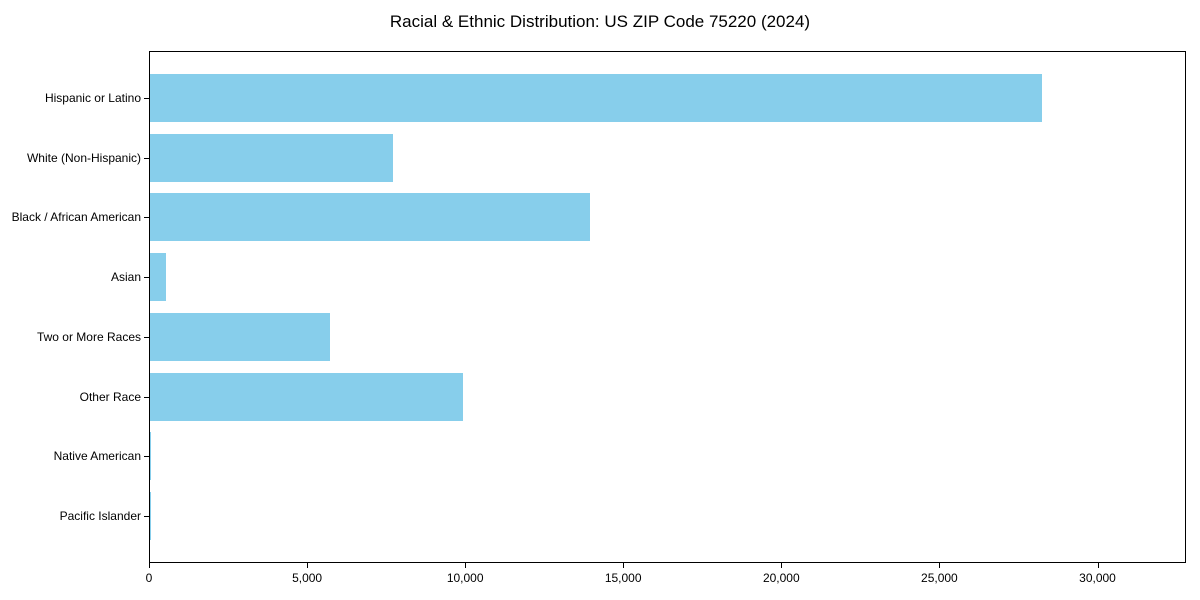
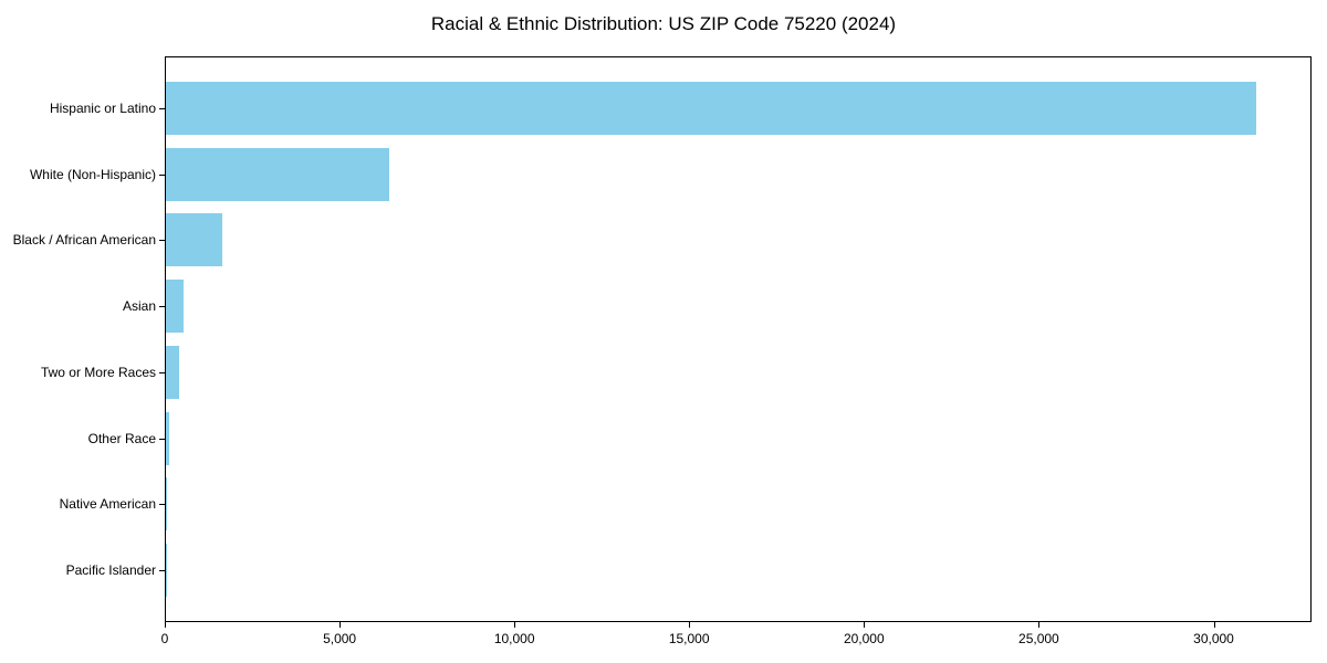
Hispanic or Latino: 28200 -> 31200
White (Non-Hispanic): 7700 -> 6400
Black / African American: 13900 -> 1600
Two or More Races: 5700 -> 400
Other Race: 9900 -> 100
